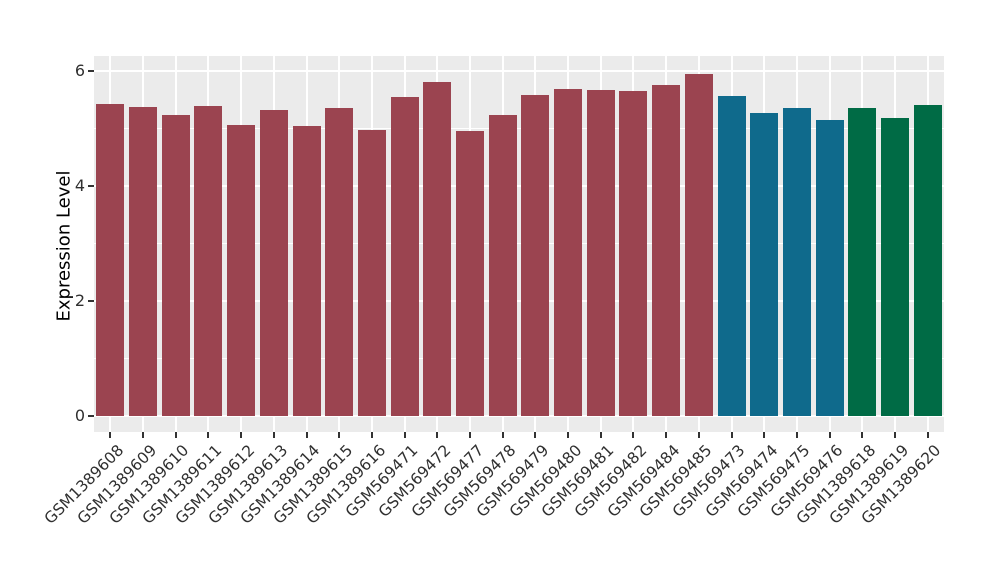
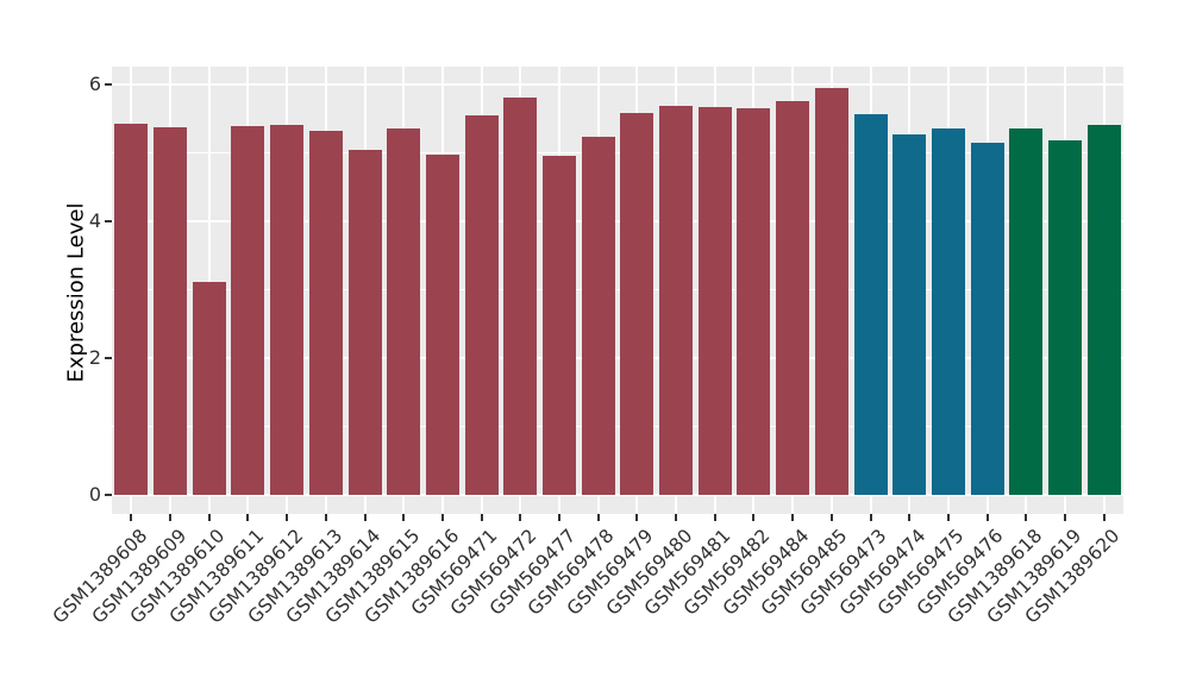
GSM1389610: 5.2 -> 3.1
GSM1389612: 5.1 -> 5.4
